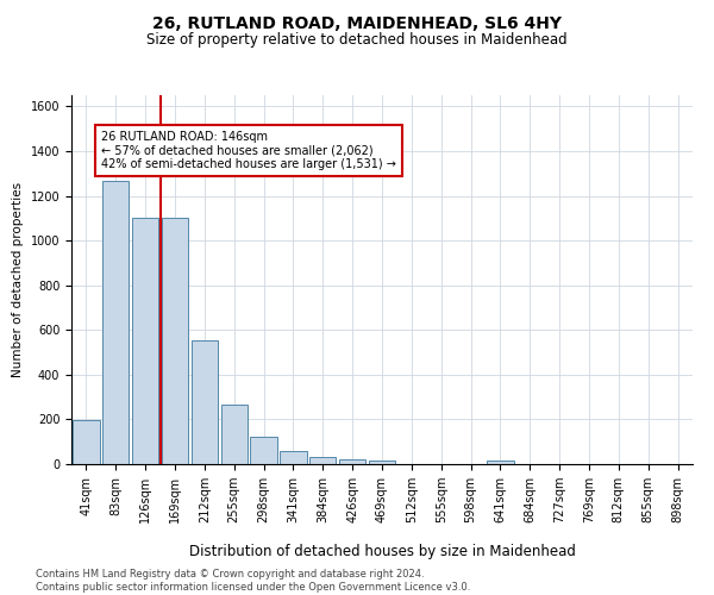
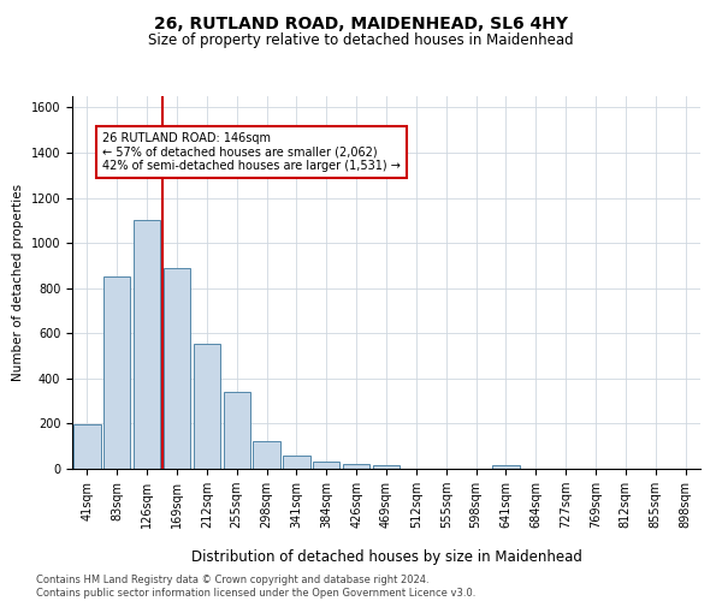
83sqm: 1260 -> 850
169sqm: 1100 -> 890
255sqm: 260 -> 340
